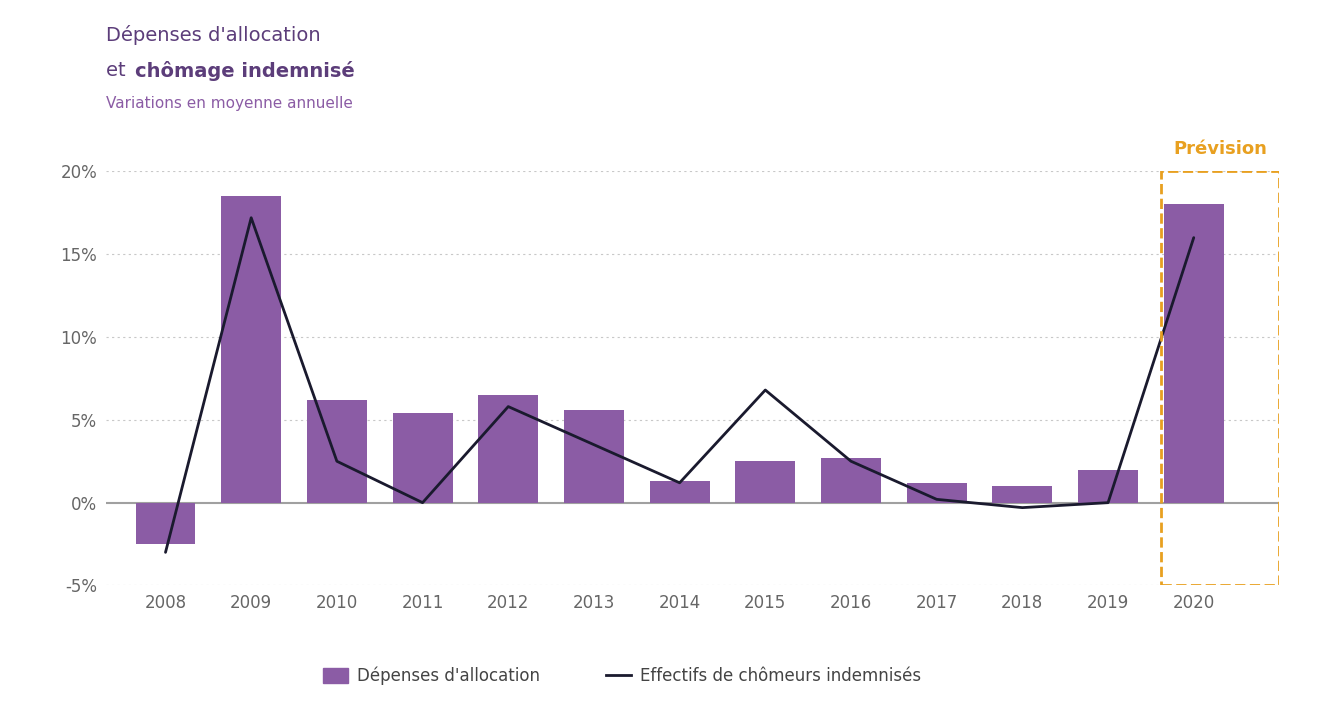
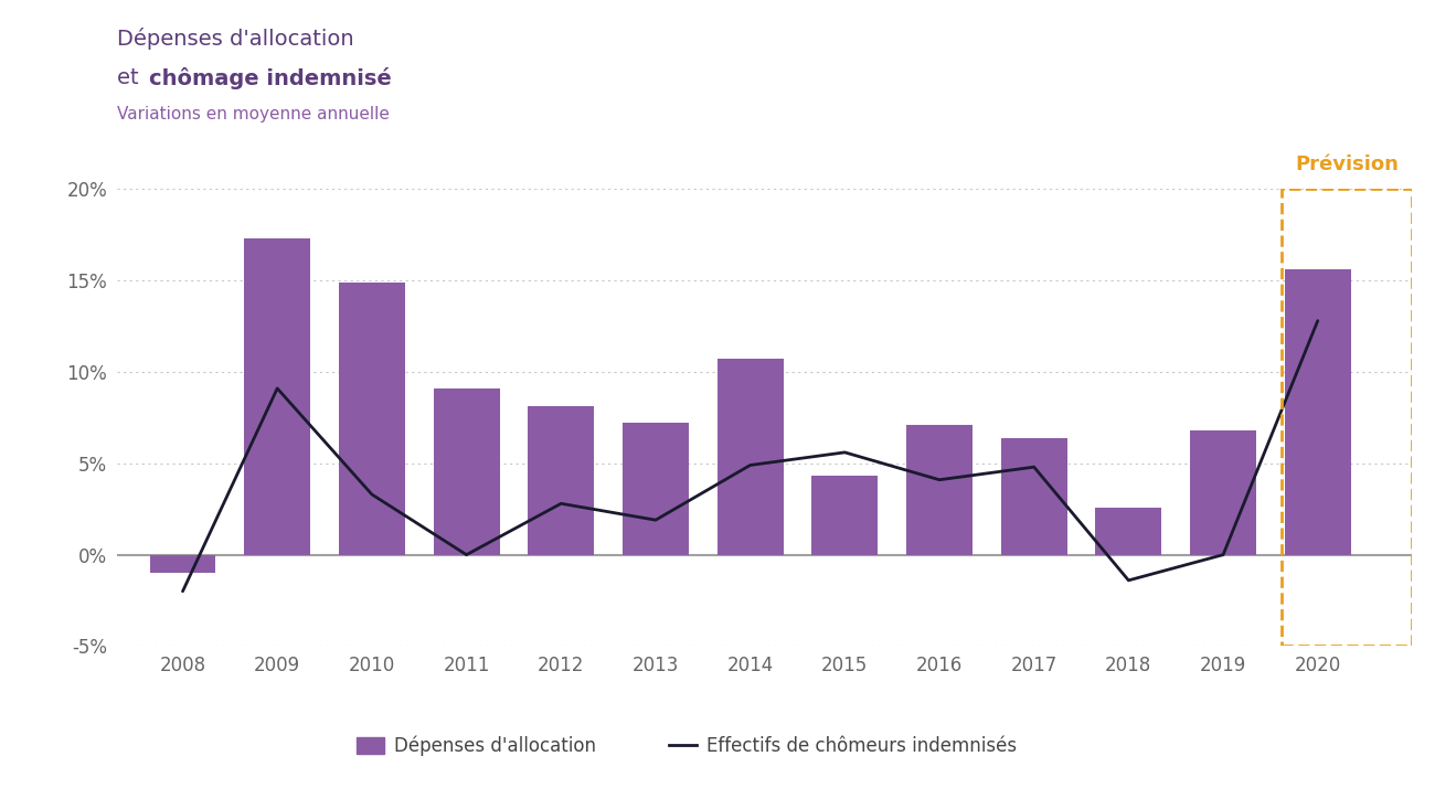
Dépenses d'allocation/2008: -2.5% -> -1.0%
Effectifs de chômeurs indemnisés/2008: -3.0% -> -2.0%
Dépenses d'allocation/2009: 18.5% -> 17.3%
Effectifs de chômeurs indemnisés/2009: 17.2% -> 9.1%
Dépenses d'allocation/2010: 6.2% -> 14.9%
Effectifs de chômeurs indemnisés/2010: 2.5% -> 3.3%
Dépenses d'allocation/2011: 5.4% -> 9.1%
Dépenses d'allocation/2012: 6.5% -> 8.1%
Effectifs de chômeurs indemnisés/2012: 5.8% -> 2.8%
Dépenses d'allocation/2013: 5.6% -> 7.2%
Effectifs de chômeurs indemnisés/2013: 3.5% -> 1.9%
Dépenses d'allocation/2014: 1.3% -> 10.7%
Effectifs de chômeurs indemnisés/2014: 1.2% -> 4.9%
Dépenses d'allocation/2015: 2.5% -> 4.3%
Effectifs de chômeurs indemnisés/2015: 6.8% -> 5.6%
Dépenses d'allocation/2016: 2.7% -> 7.1%
Effectifs de chômeurs indemnisés/2016: 2.5% -> 4.1%
Dépenses d'allocation/2017: 1.2% -> 6.4%
Effectifs de chômeurs indemnisés/2017: 0.2% -> 4.8%
Dépenses d'allocation/2018: 1.0% -> 2.6%
Effectifs de chômeurs indemnisés/2018: -0.3% -> -1.4%
Dépenses d'allocation/2019: 2.0% -> 6.8%
Dépenses d'allocation/2020: 18.0% -> 15.6%
Effectifs de chômeurs indemnisés/2020: 16.0% -> 12.8%
